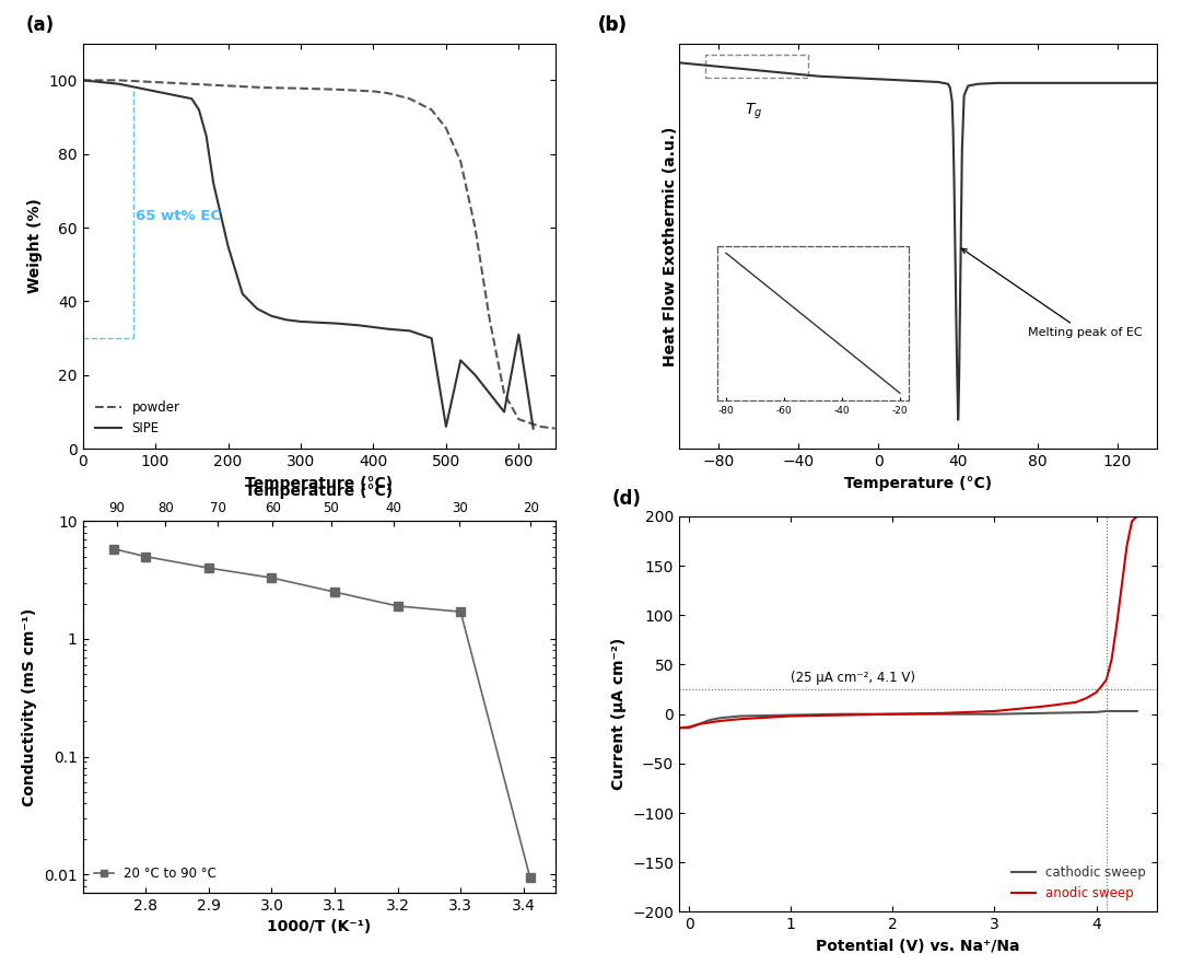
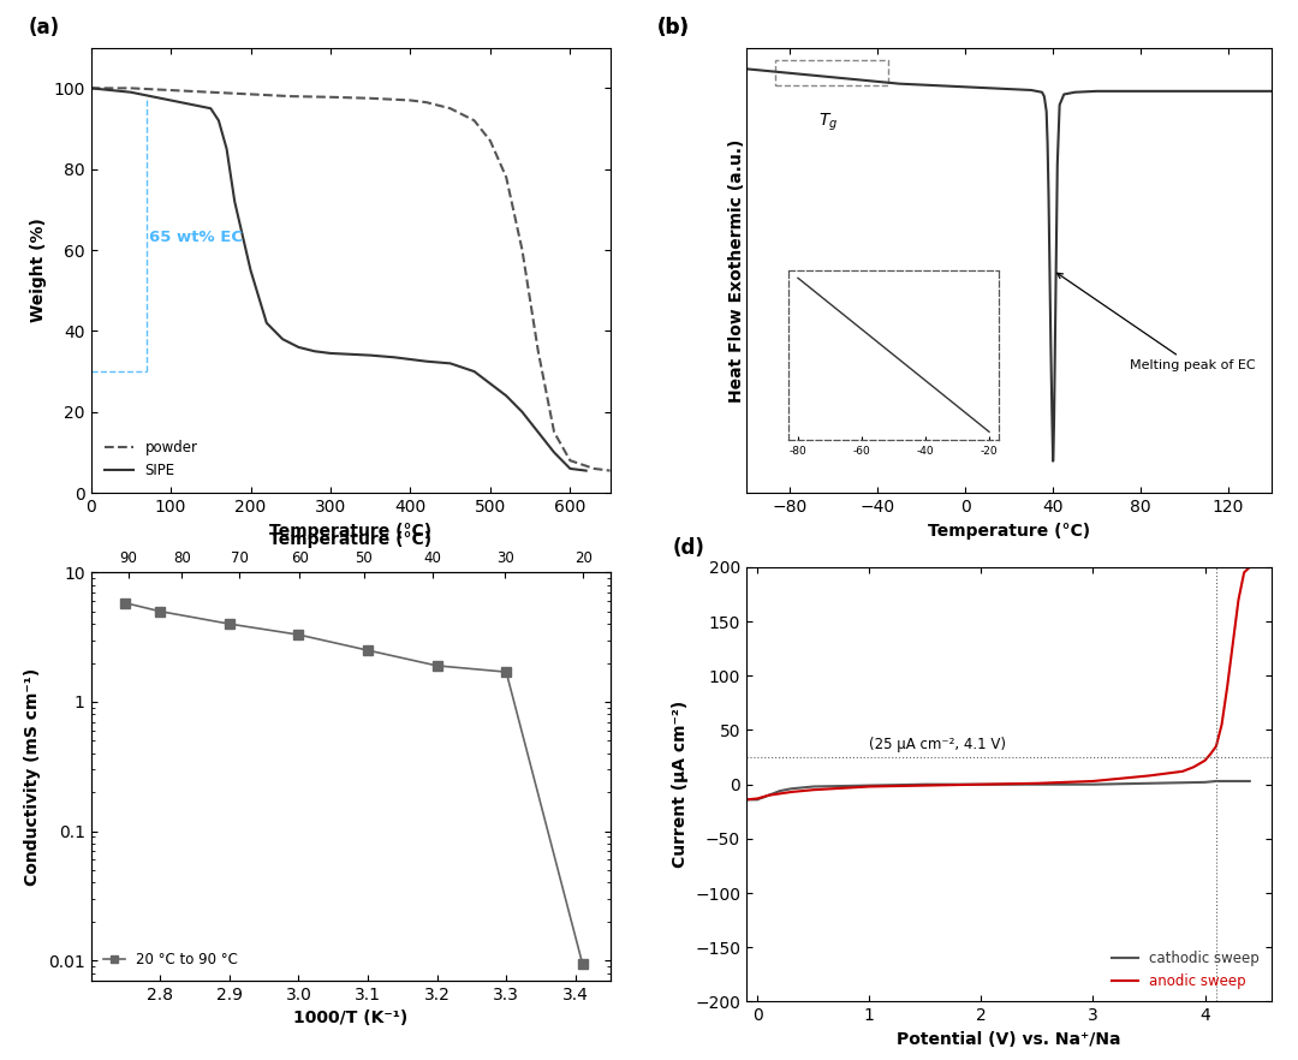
SIPE/500: 6.0 -> 27.0
SIPE/600: 31.0 -> 6.0
